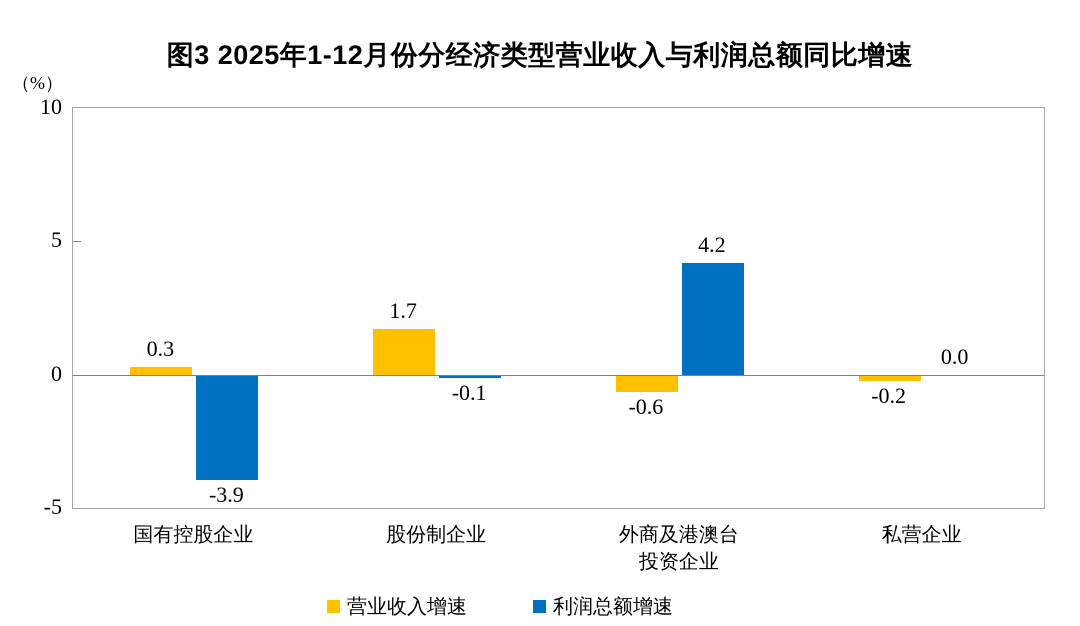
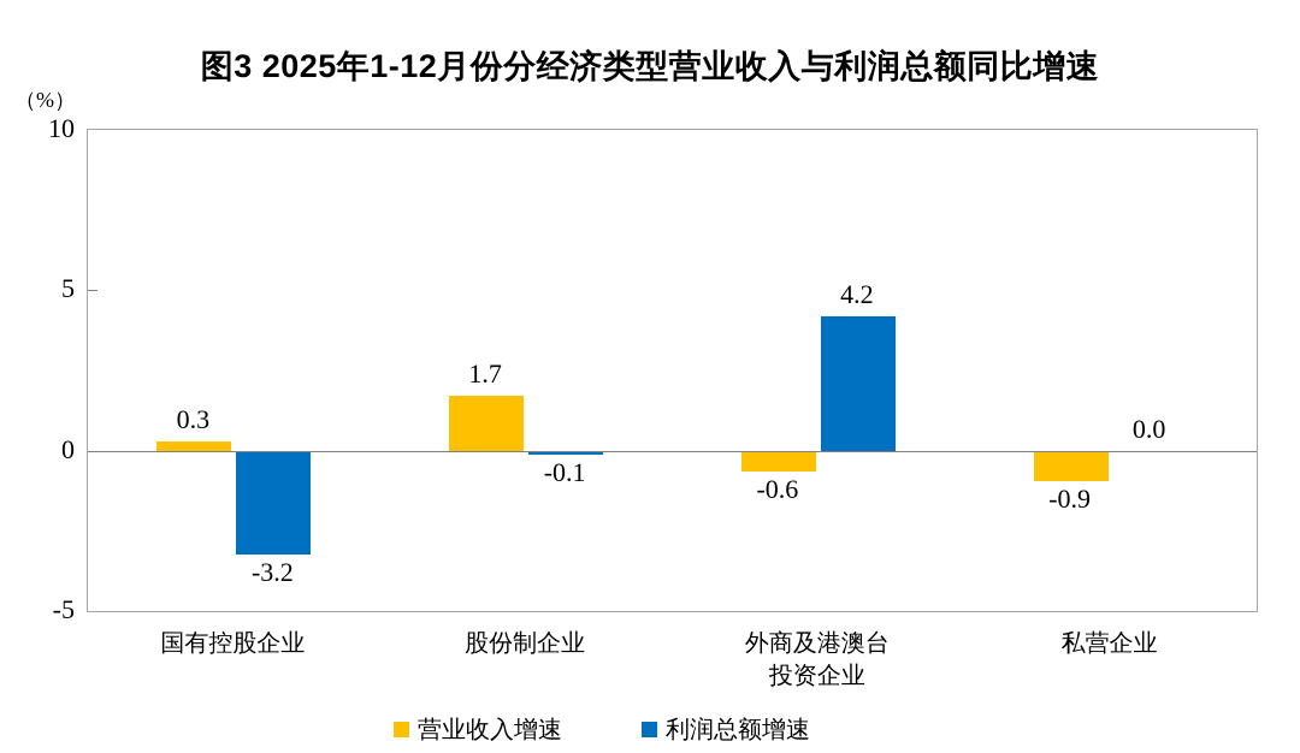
利润总额增速/国有控股企业: -3.9 -> -3.2
营业收入增速/私营企业: -0.2 -> -0.9
